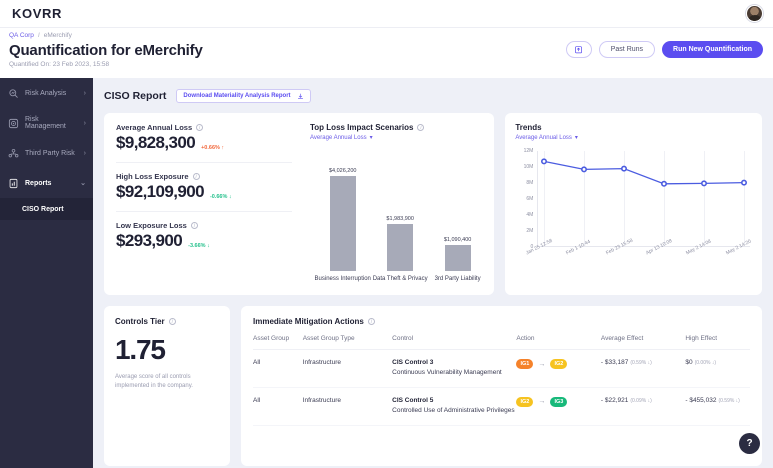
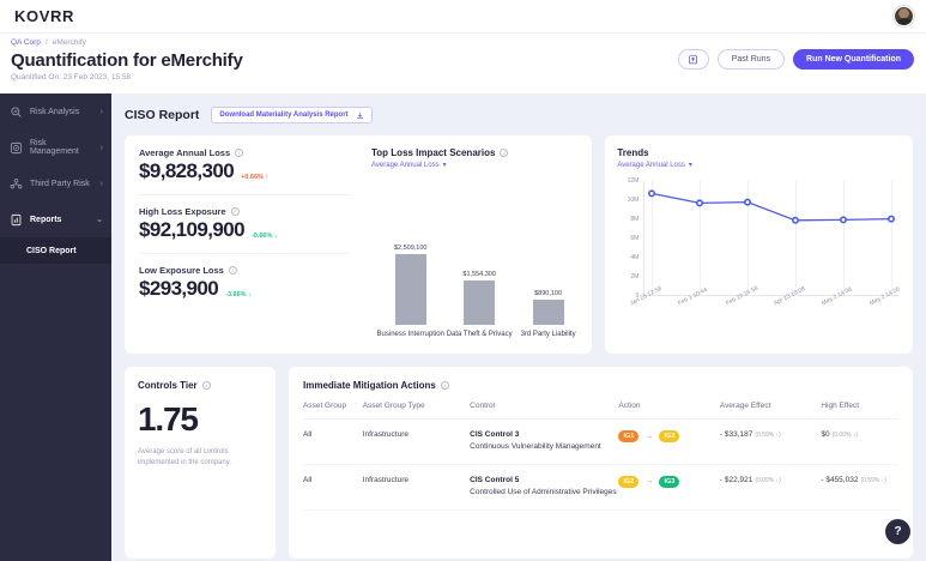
Top Loss Impact Scenarios/Business Interruption: $4,026,200 -> $2,509,100
Top Loss Impact Scenarios/Data Theft & Privacy: $1,983,900 -> $1,554,300
Top Loss Impact Scenarios/3rd Party Liability: $1,090,400 -> $890,100
